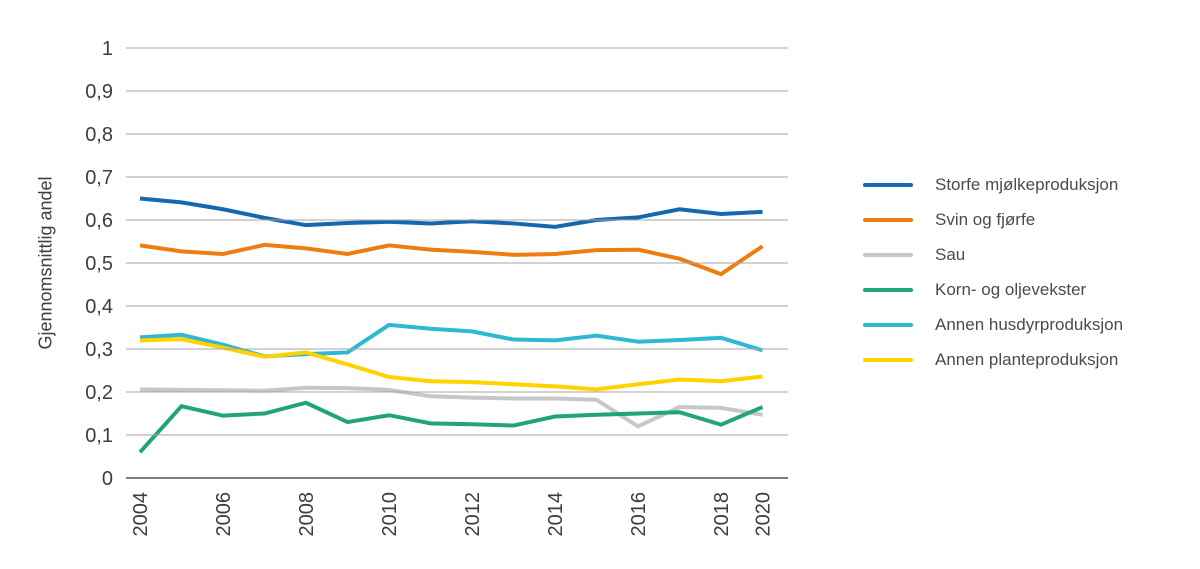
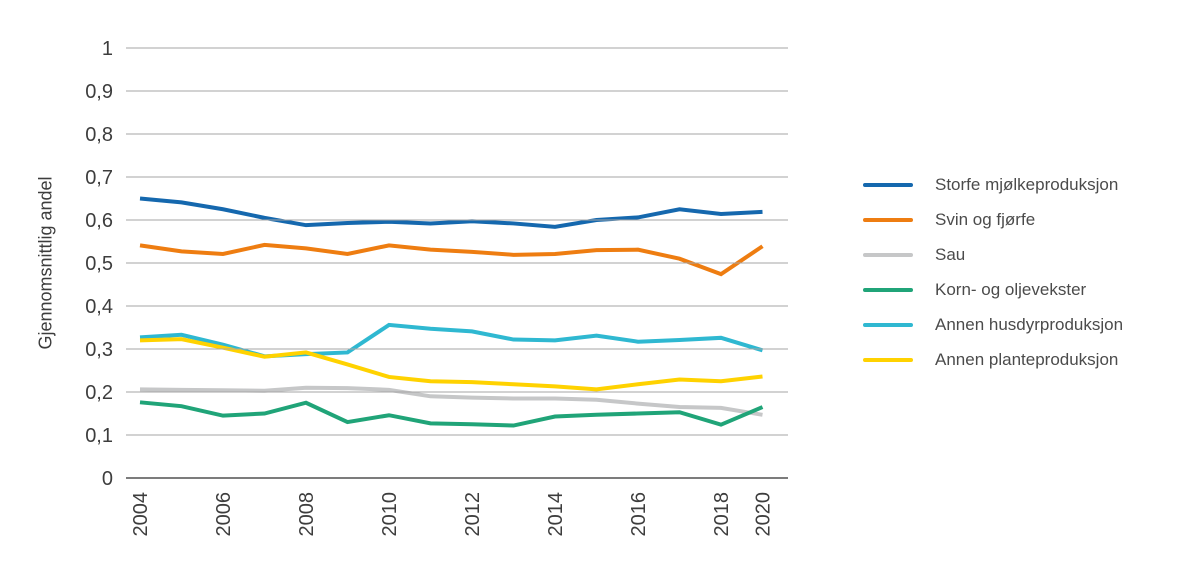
Korn- og oljevekster/2004: 0,06 -> 0,18
Sau/2016: 0,12 -> 0,17
